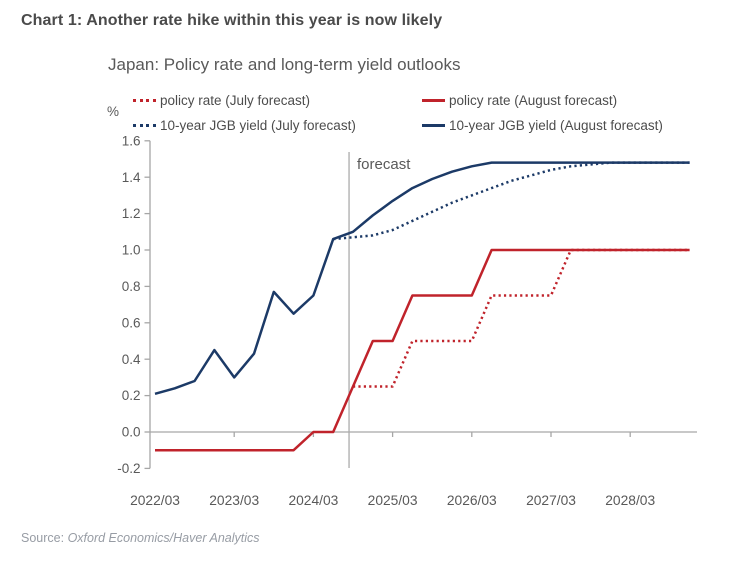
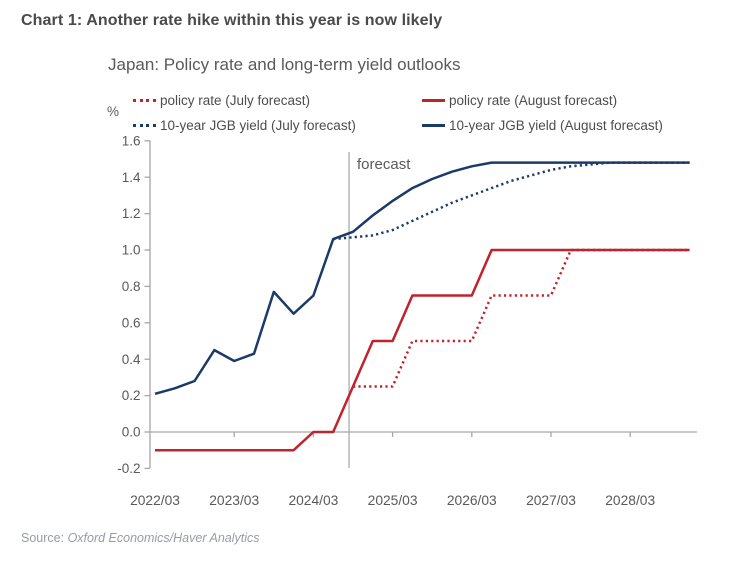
10-year JGB yield (August forecast)/2023/03: 0.30 -> 0.39
